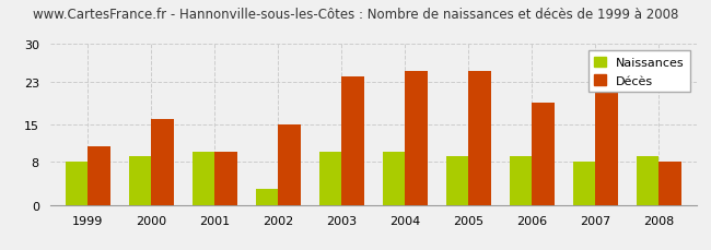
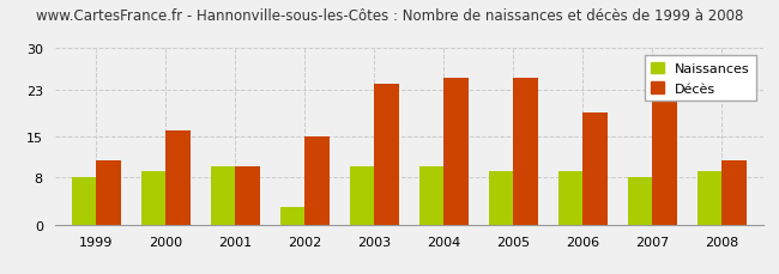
Décès/2008: 8 -> 11
